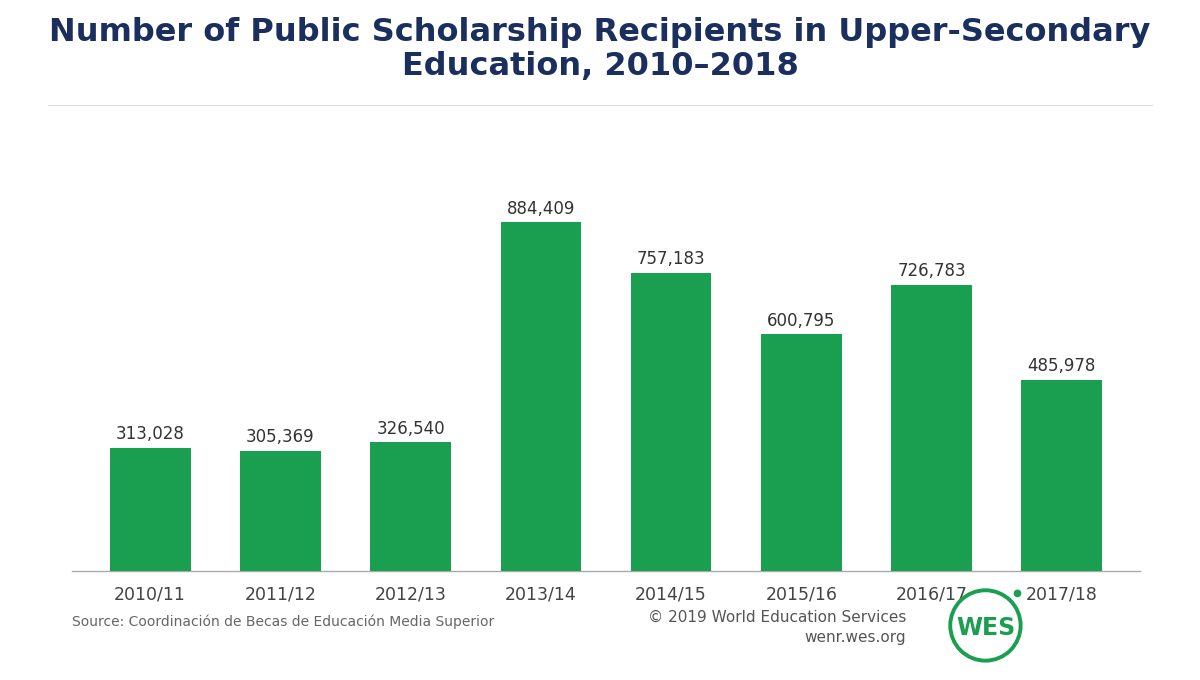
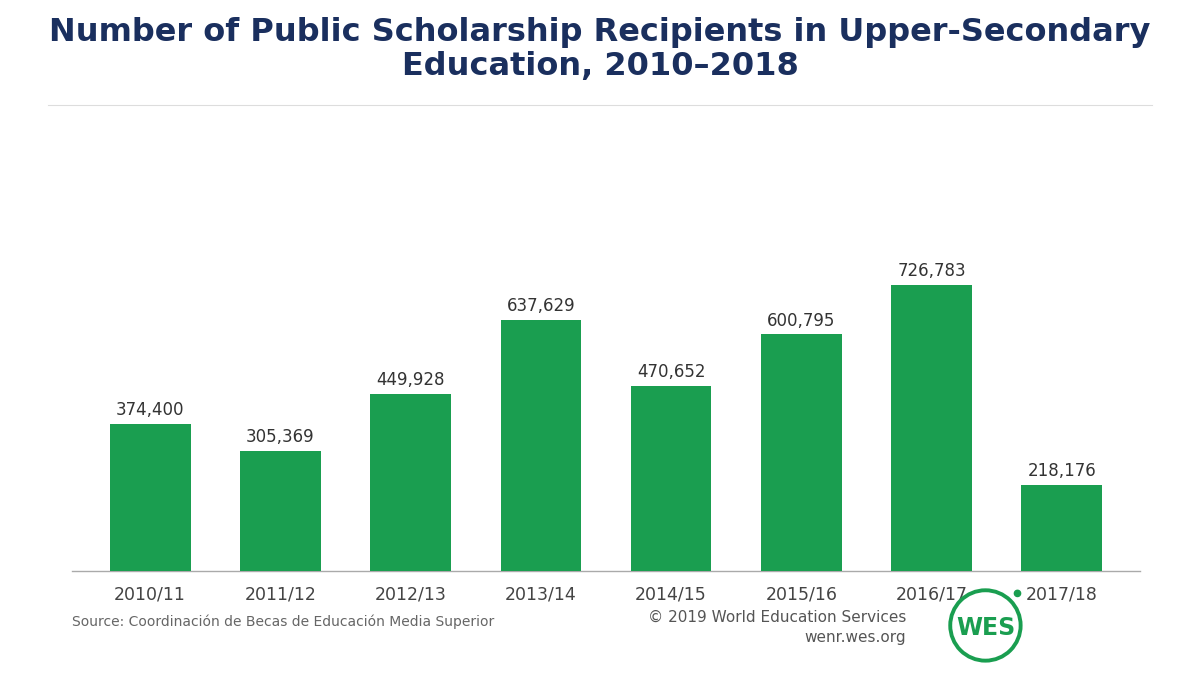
2010/11: 313,028 -> 374,400
2012/13: 326,540 -> 449,928
2013/14: 884,409 -> 637,629
2014/15: 757,183 -> 470,652
2017/18: 485,978 -> 218,176
